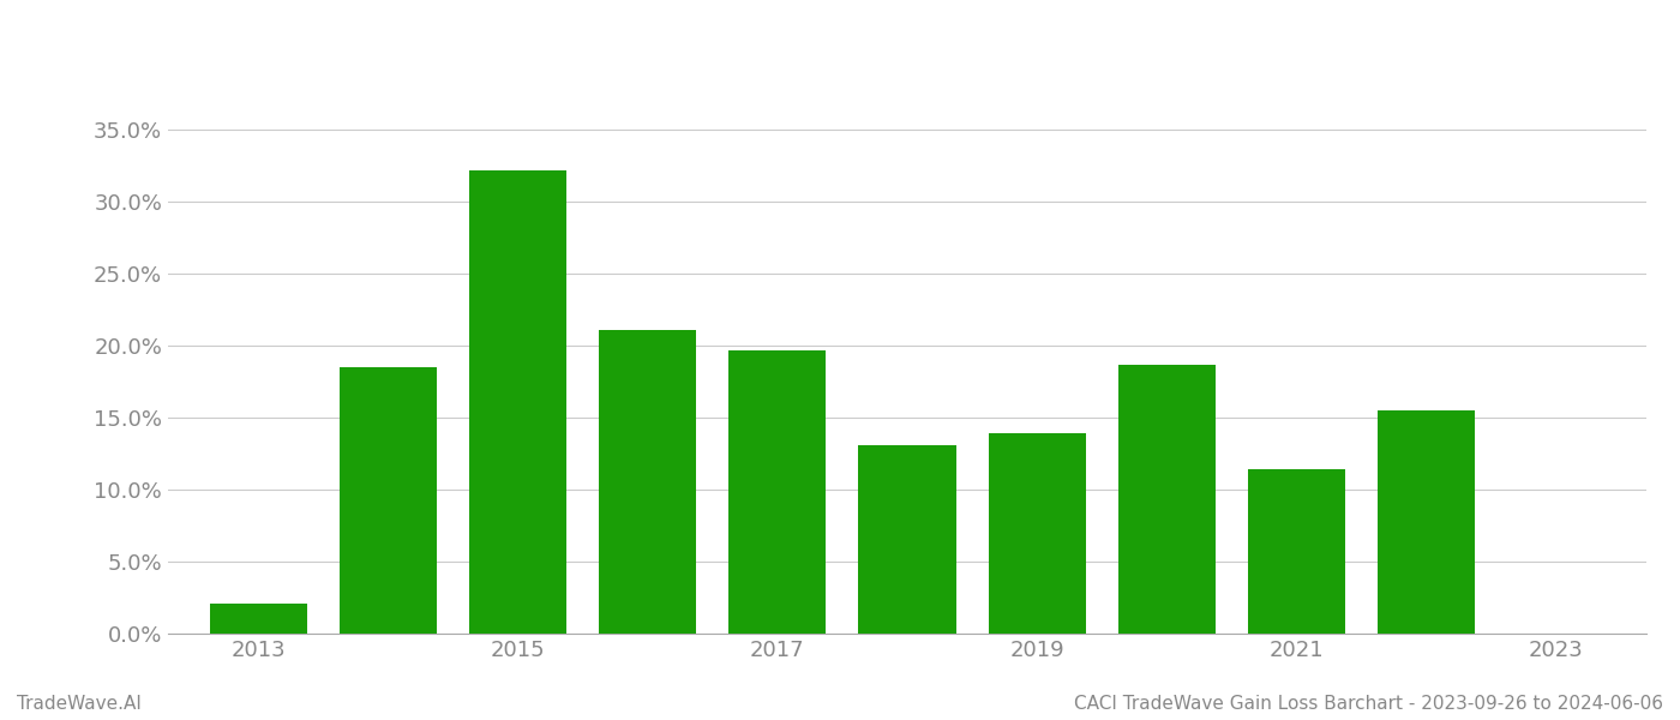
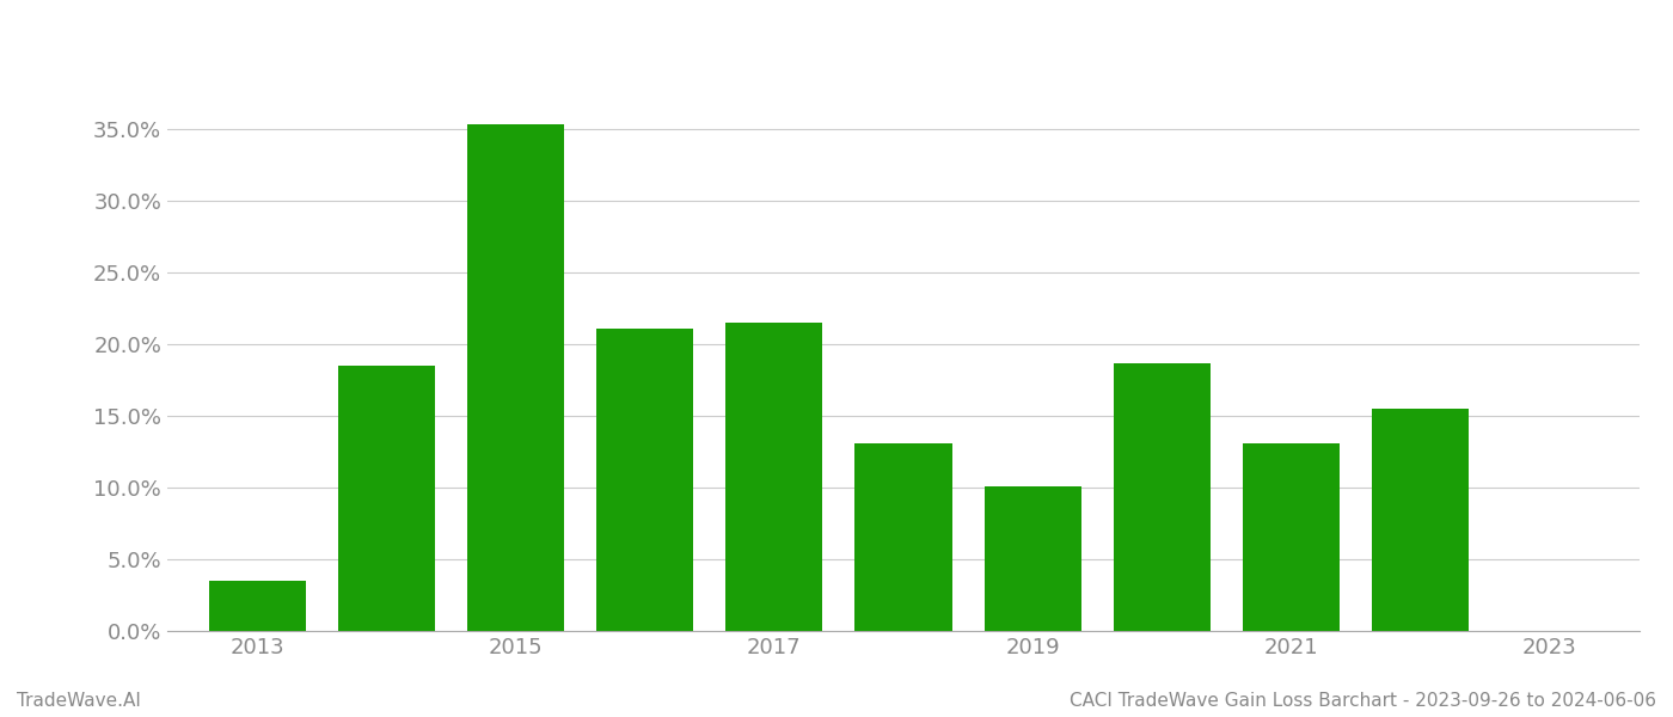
2013: 2.1% -> 3.5%
2015: 32.2% -> 35.3%
2017: 19.7% -> 21.5%
2019: 13.9% -> 10.1%
2021: 11.4% -> 13.1%
